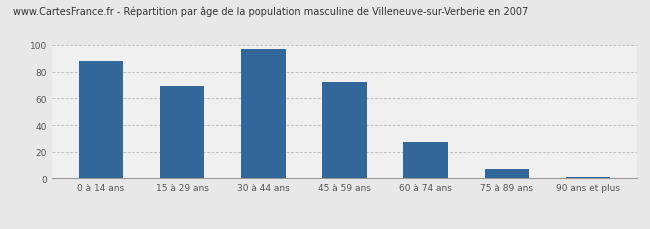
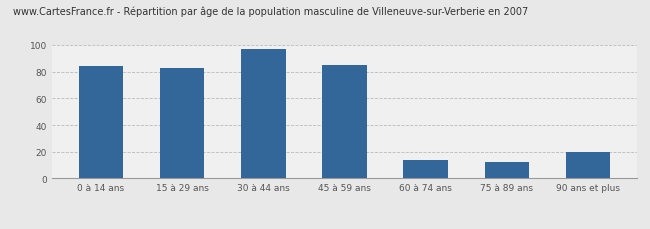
0 à 14 ans: 88 -> 84
15 à 29 ans: 69 -> 83
45 à 59 ans: 72 -> 85
60 à 74 ans: 27 -> 14
75 à 89 ans: 7 -> 12
90 ans et plus: 1 -> 20
